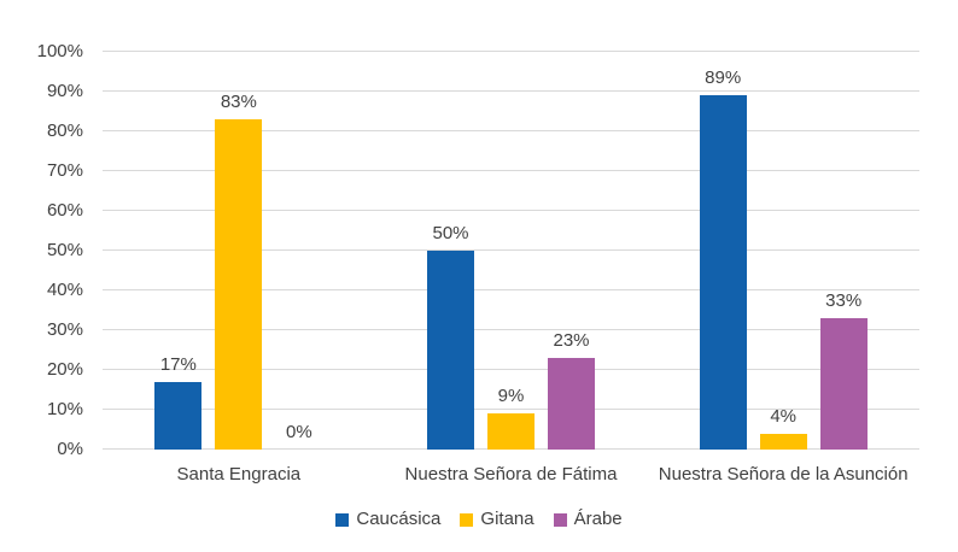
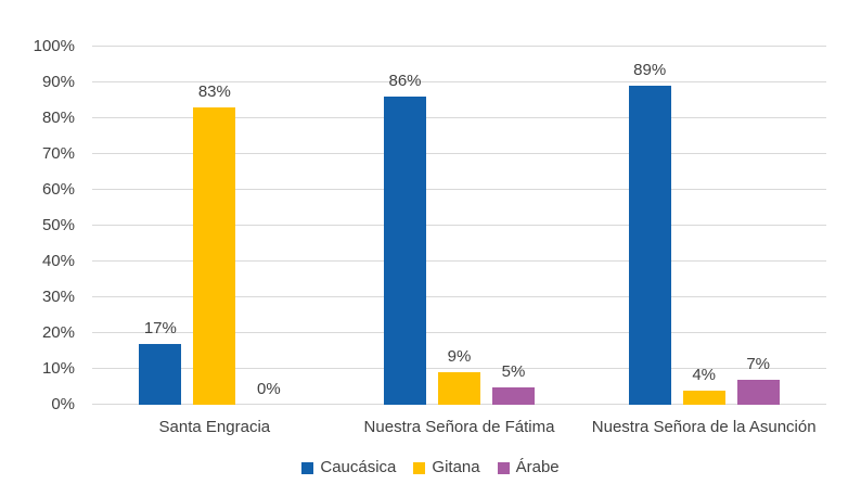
Caucásica/Nuestra Señora de Fátima: 50% -> 86%
Árabe/Nuestra Señora de Fátima: 23% -> 5%
Árabe/Nuestra Señora de la Asunción: 33% -> 7%
